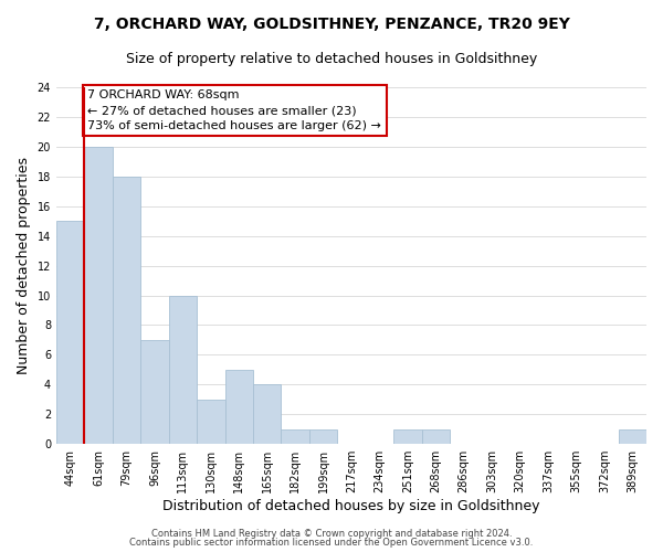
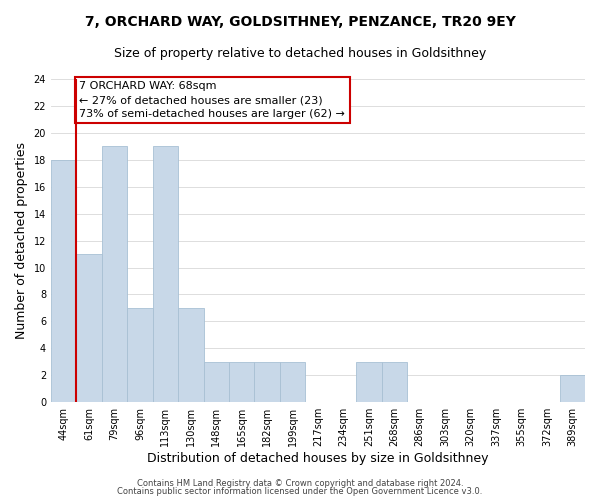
44sqm: 15 -> 18
61sqm: 20 -> 11
79sqm: 18 -> 19
113sqm: 10 -> 19
130sqm: 3 -> 7
148sqm: 5 -> 3
165sqm: 4 -> 3
182sqm: 1 -> 3
199sqm: 1 -> 3
251sqm: 1 -> 3
268sqm: 1 -> 3
389sqm: 1 -> 2
